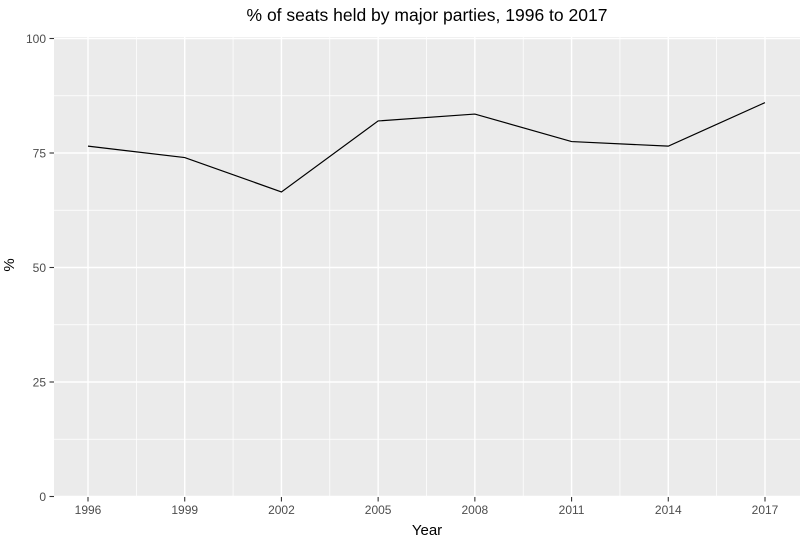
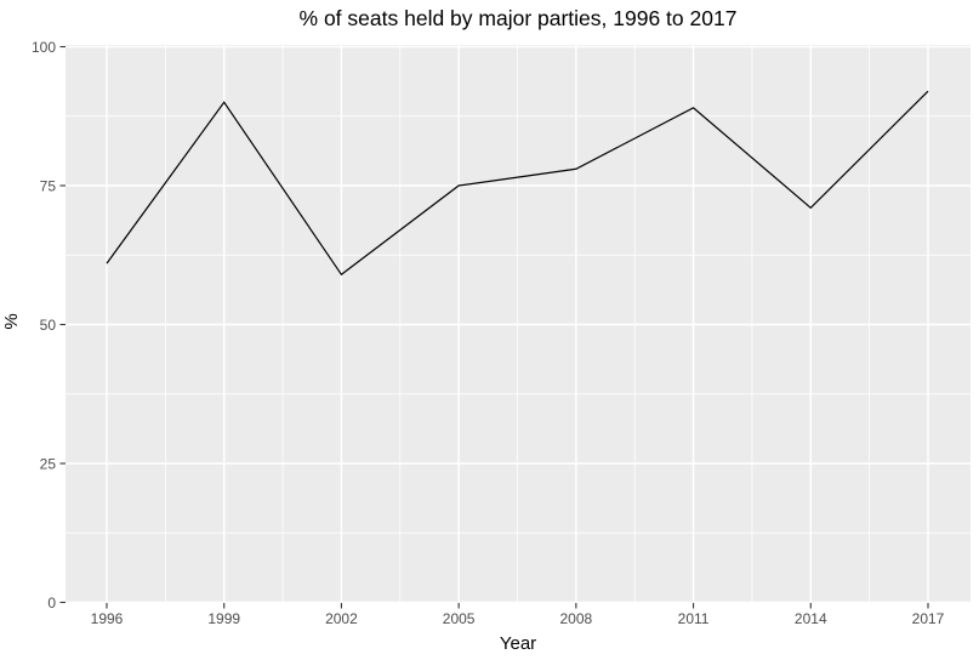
1996: 76 -> 61
1999: 74 -> 90
2002: 66 -> 59
2005: 82 -> 75
2008: 84 -> 78
2011: 78 -> 89
2014: 76 -> 71
2017: 86 -> 92
